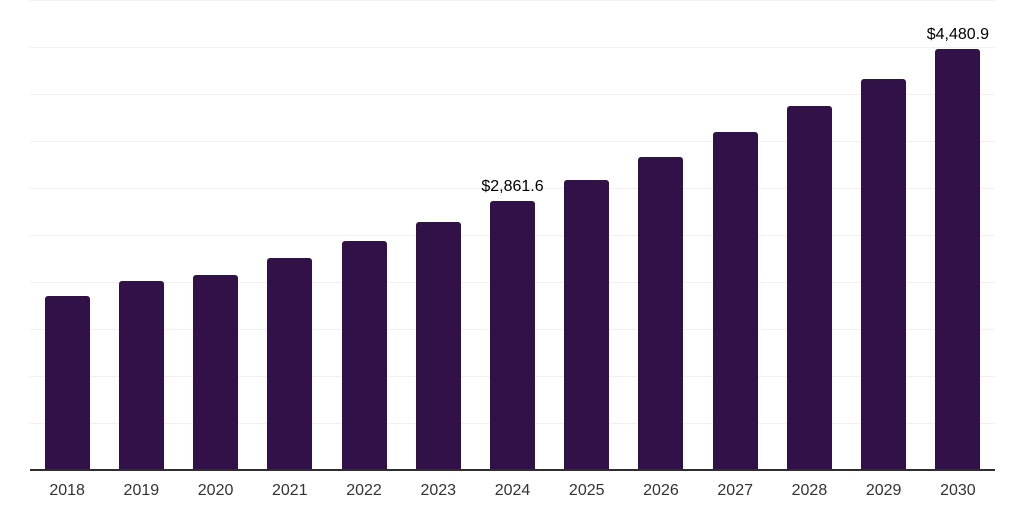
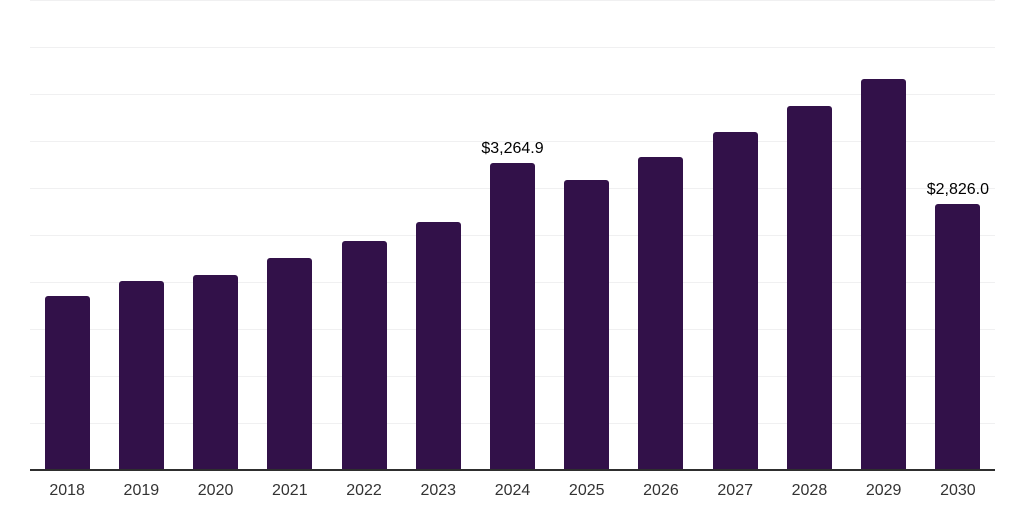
2024: $2,861.6 -> $3,264.9
2030: $4,480.9 -> $2,826.0
